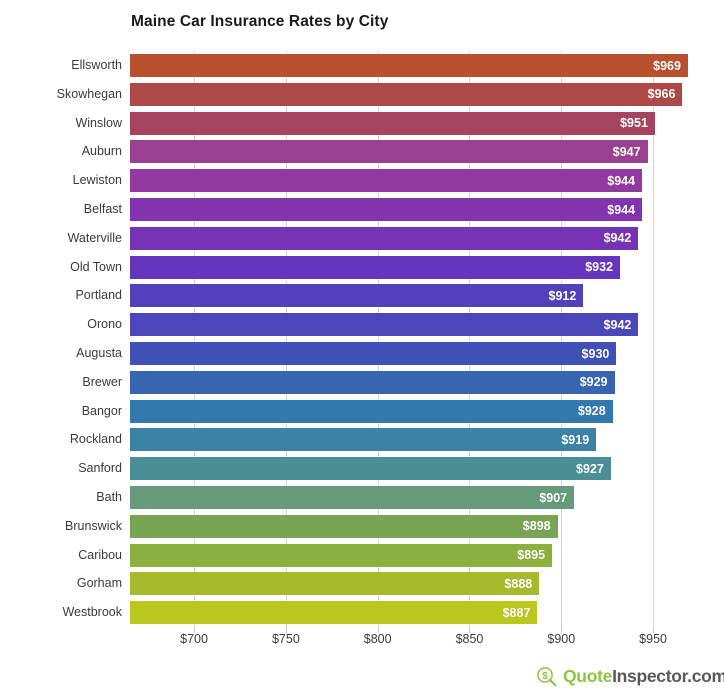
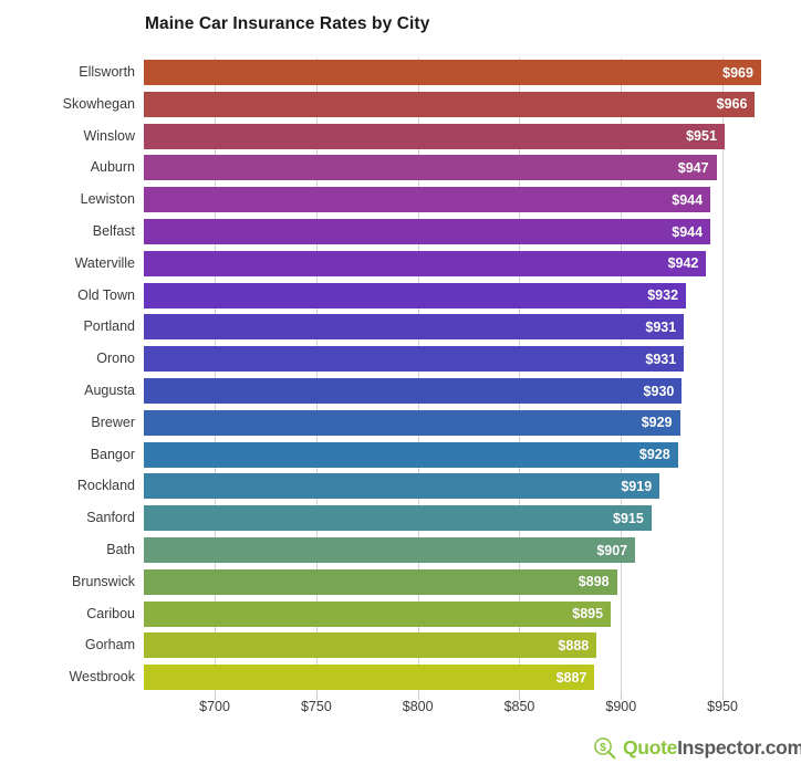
Portland: $912 -> $931
Orono: $942 -> $931
Sanford: $927 -> $915
